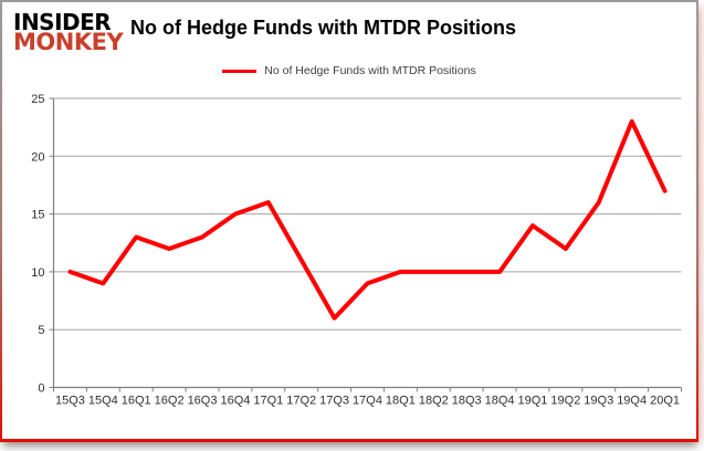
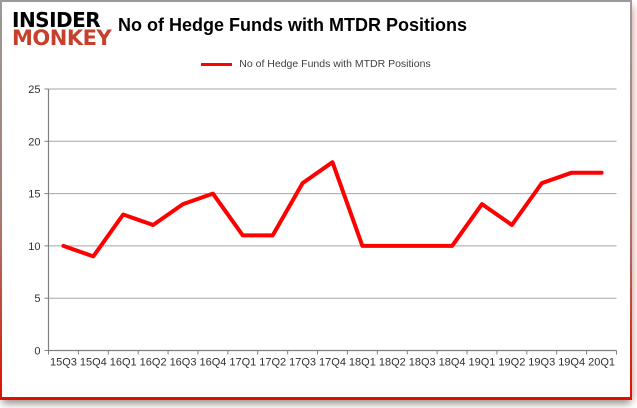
16Q3: 13 -> 14
17Q1: 16 -> 11
17Q3: 6 -> 16
17Q4: 9 -> 18
19Q4: 23 -> 17
